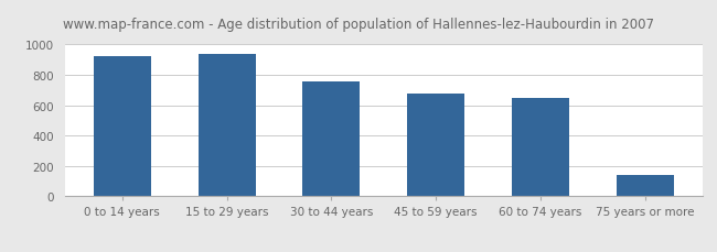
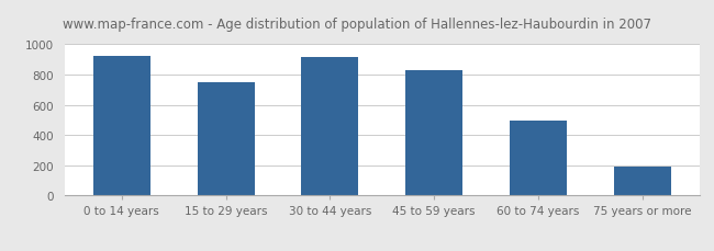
15 to 29 years: 940 -> 750
30 to 44 years: 760 -> 920
45 to 59 years: 680 -> 830
60 to 74 years: 650 -> 490
75 years or more: 140 -> 190
